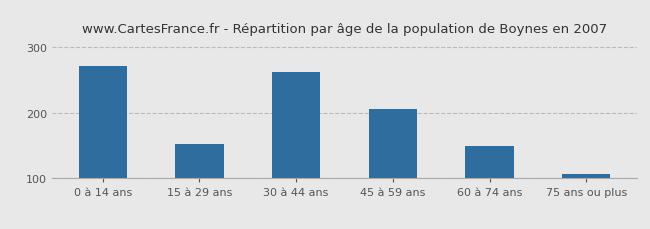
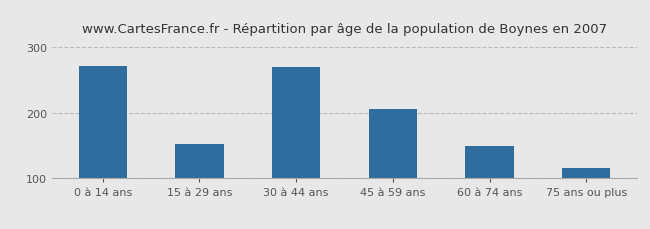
30 à 44 ans: 262 -> 270
75 ans ou plus: 107 -> 116
